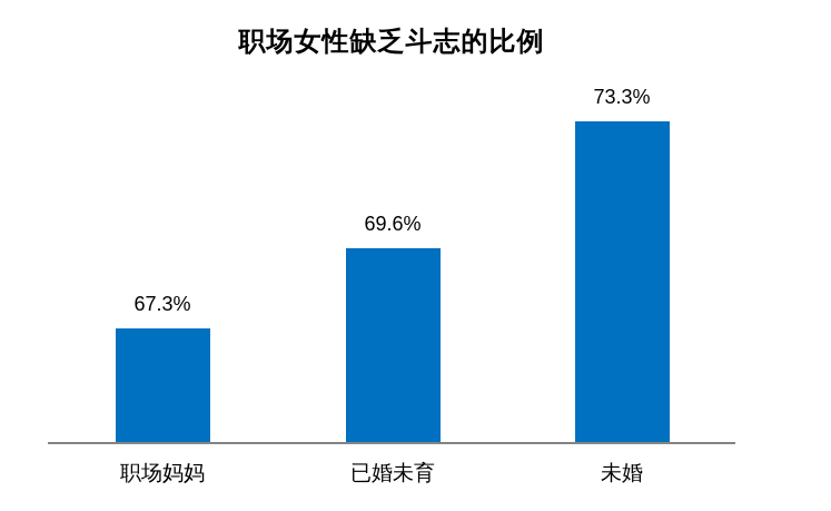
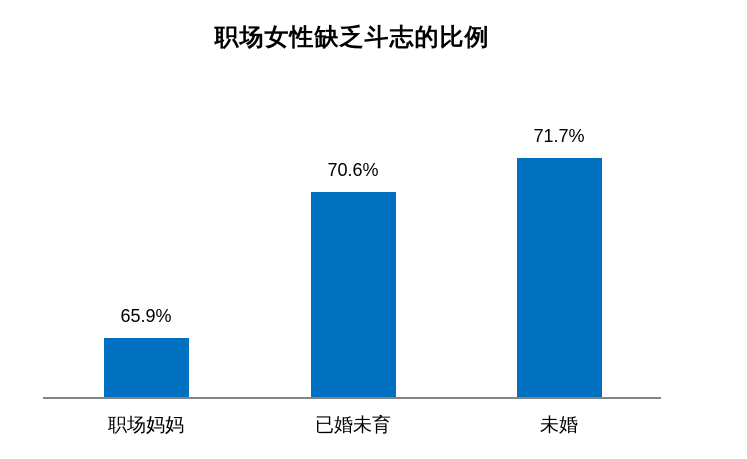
职场妈妈: 67.3% -> 65.9%
已婚未育: 69.6% -> 70.6%
未婚: 73.3% -> 71.7%
